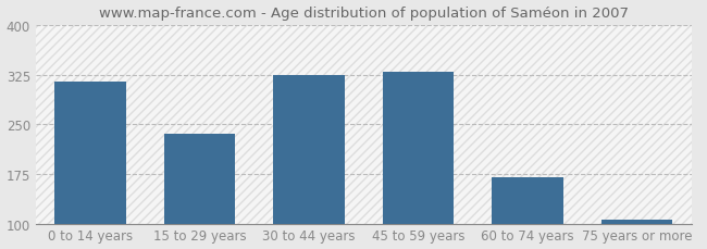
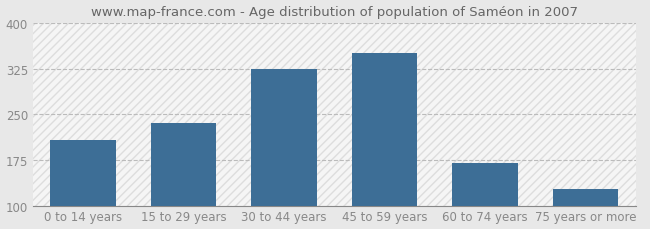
0 to 14 years: 315 -> 208
45 to 59 years: 330 -> 350
75 years or more: 106 -> 128
